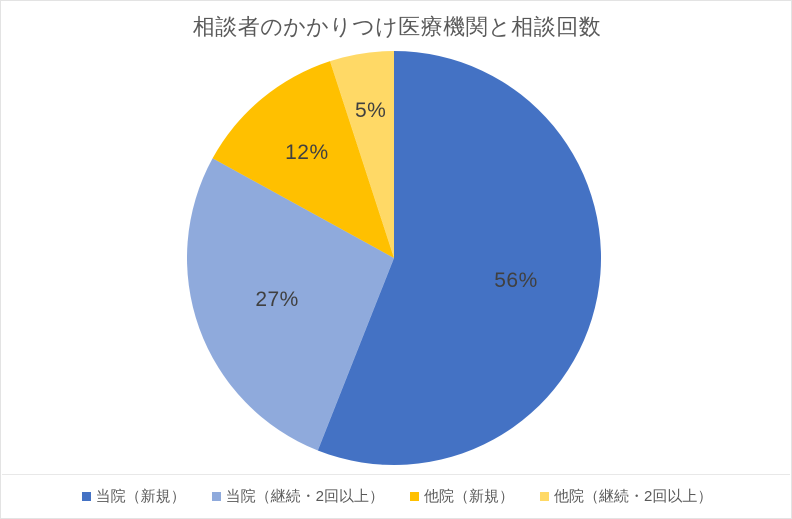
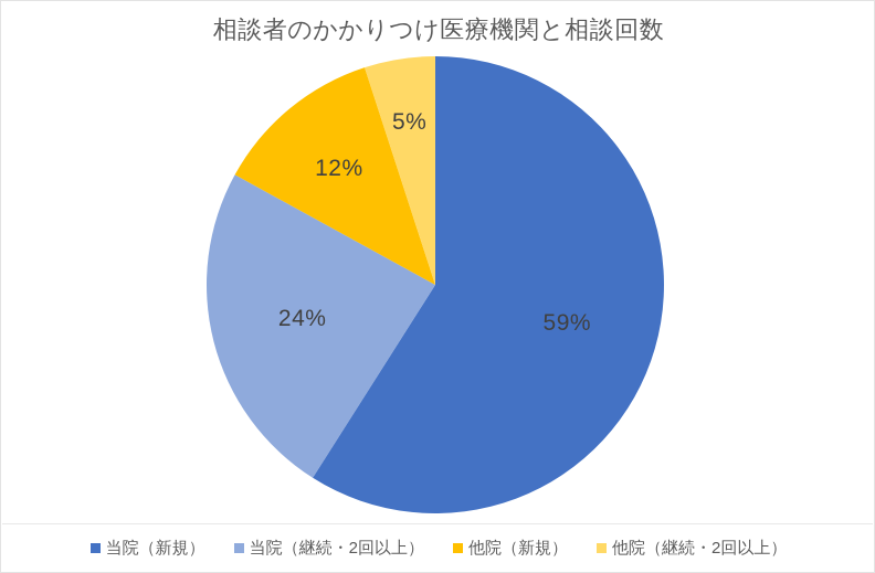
当院（新規）: 56% -> 59%
当院（継続・2回以上）: 27% -> 24%
